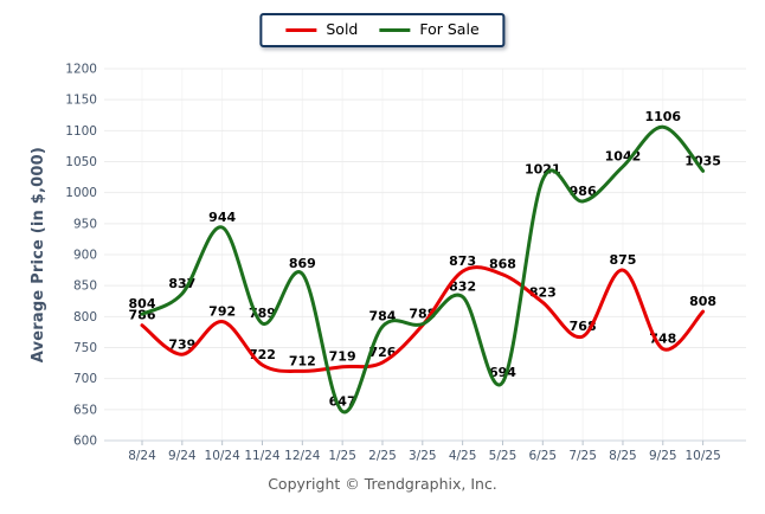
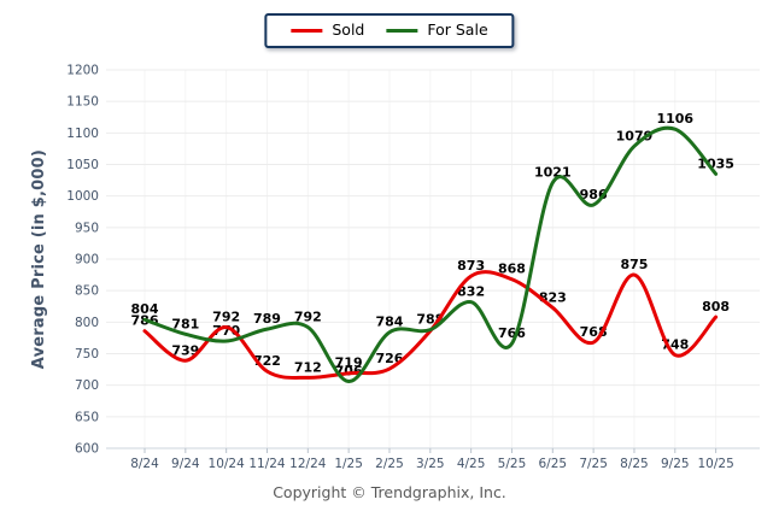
For Sale/9/24: 837 -> 781
For Sale/10/24: 944 -> 770
For Sale/12/24: 869 -> 792
For Sale/1/25: 647 -> 706
For Sale/5/25: 694 -> 766
For Sale/8/25: 1042 -> 1079
